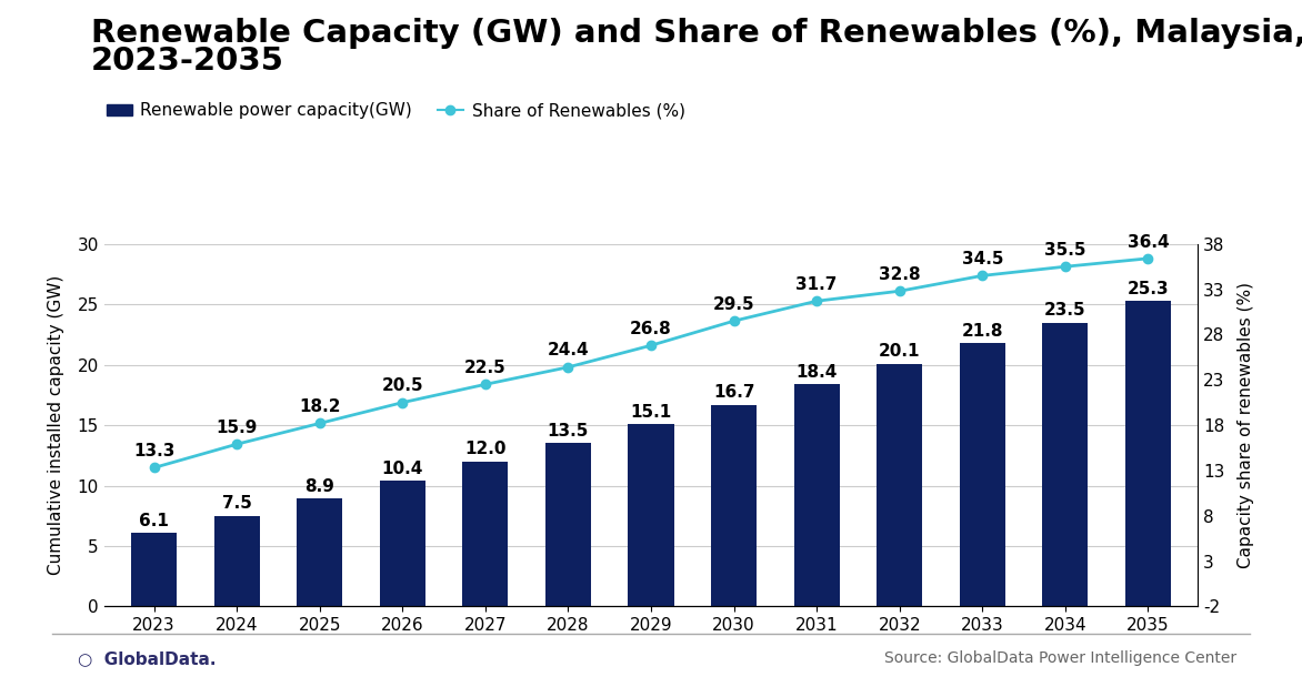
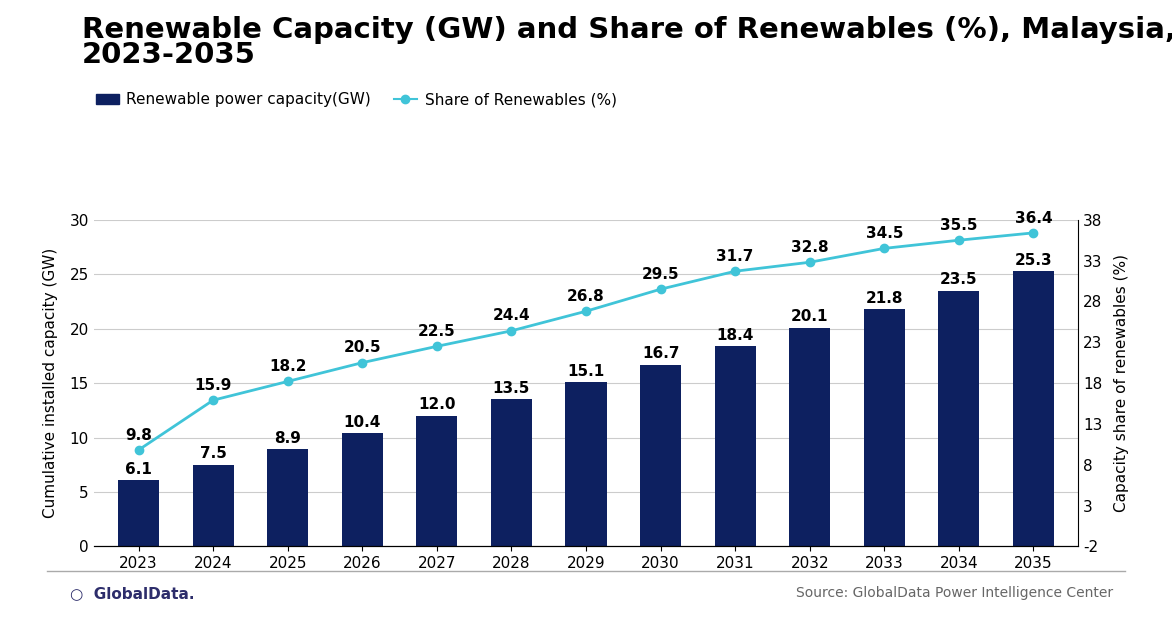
Share of Renewables (%)/2023: 13.3 -> 9.8
